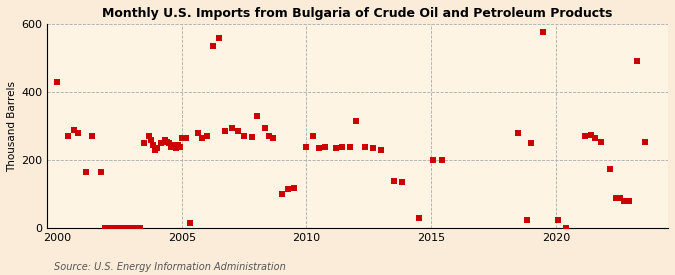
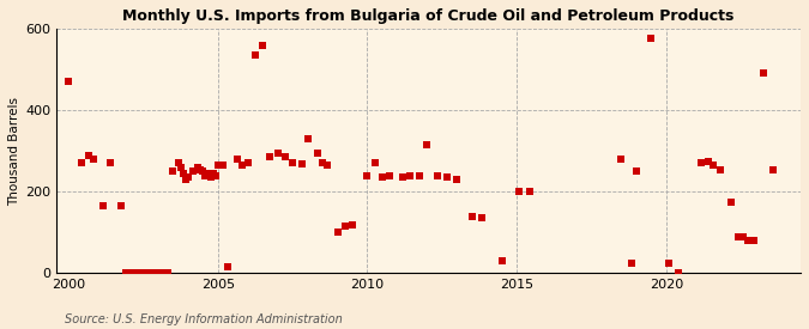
2000: 430 -> 470
